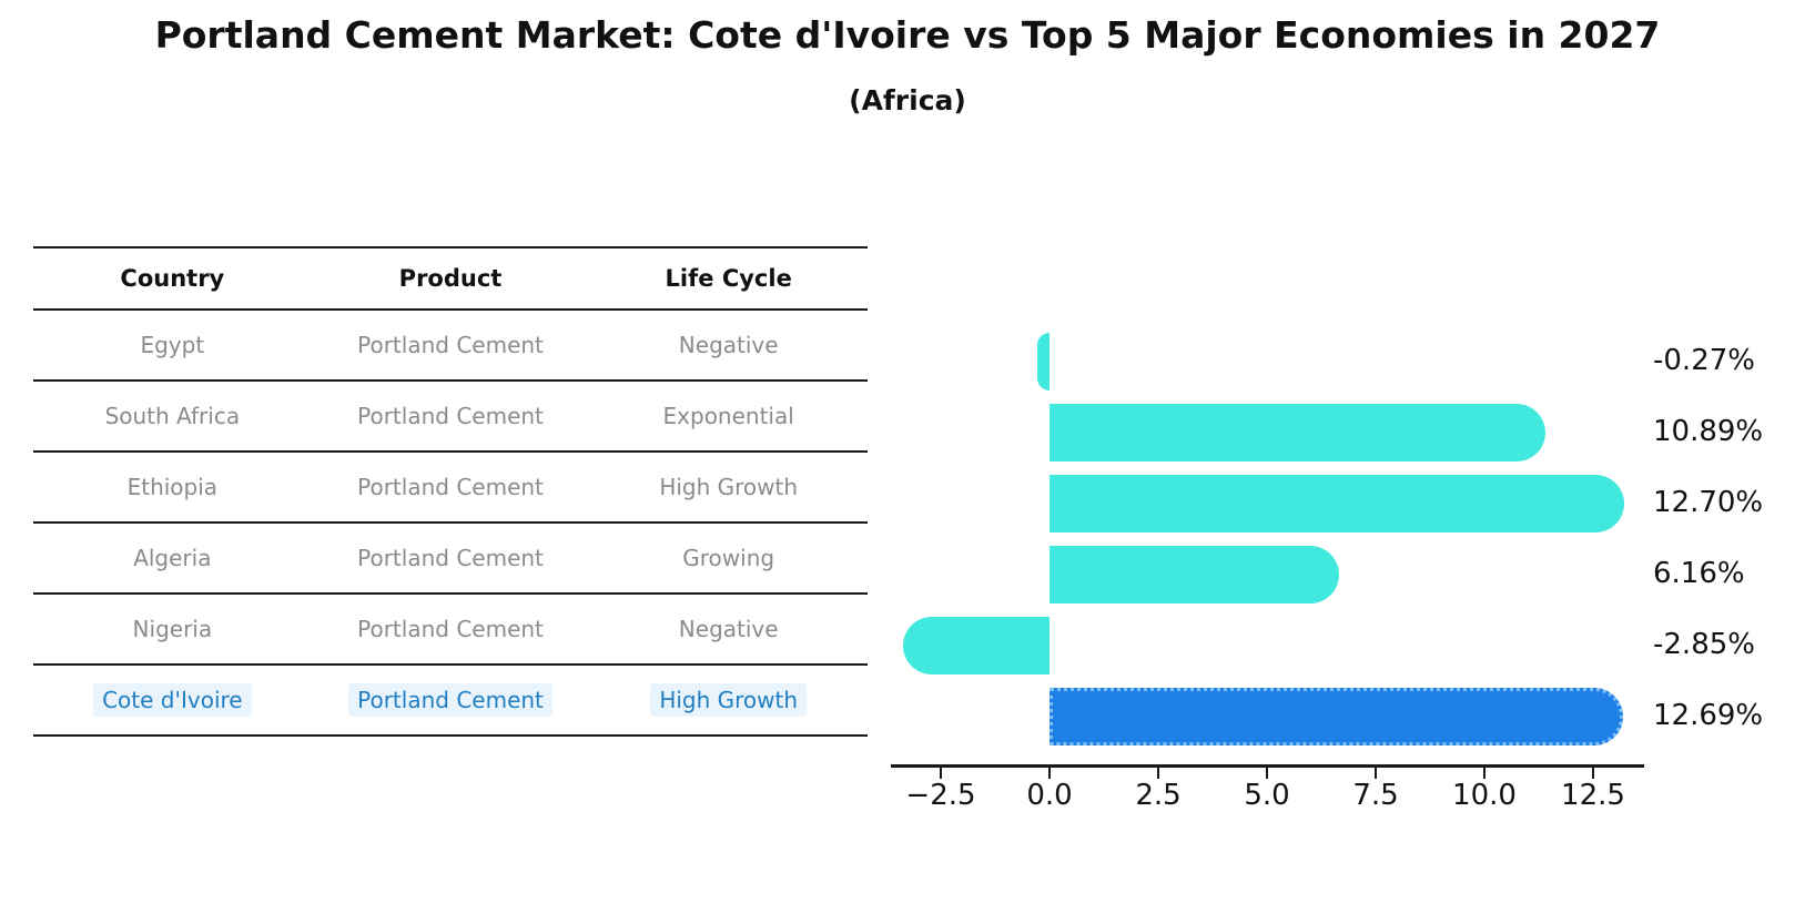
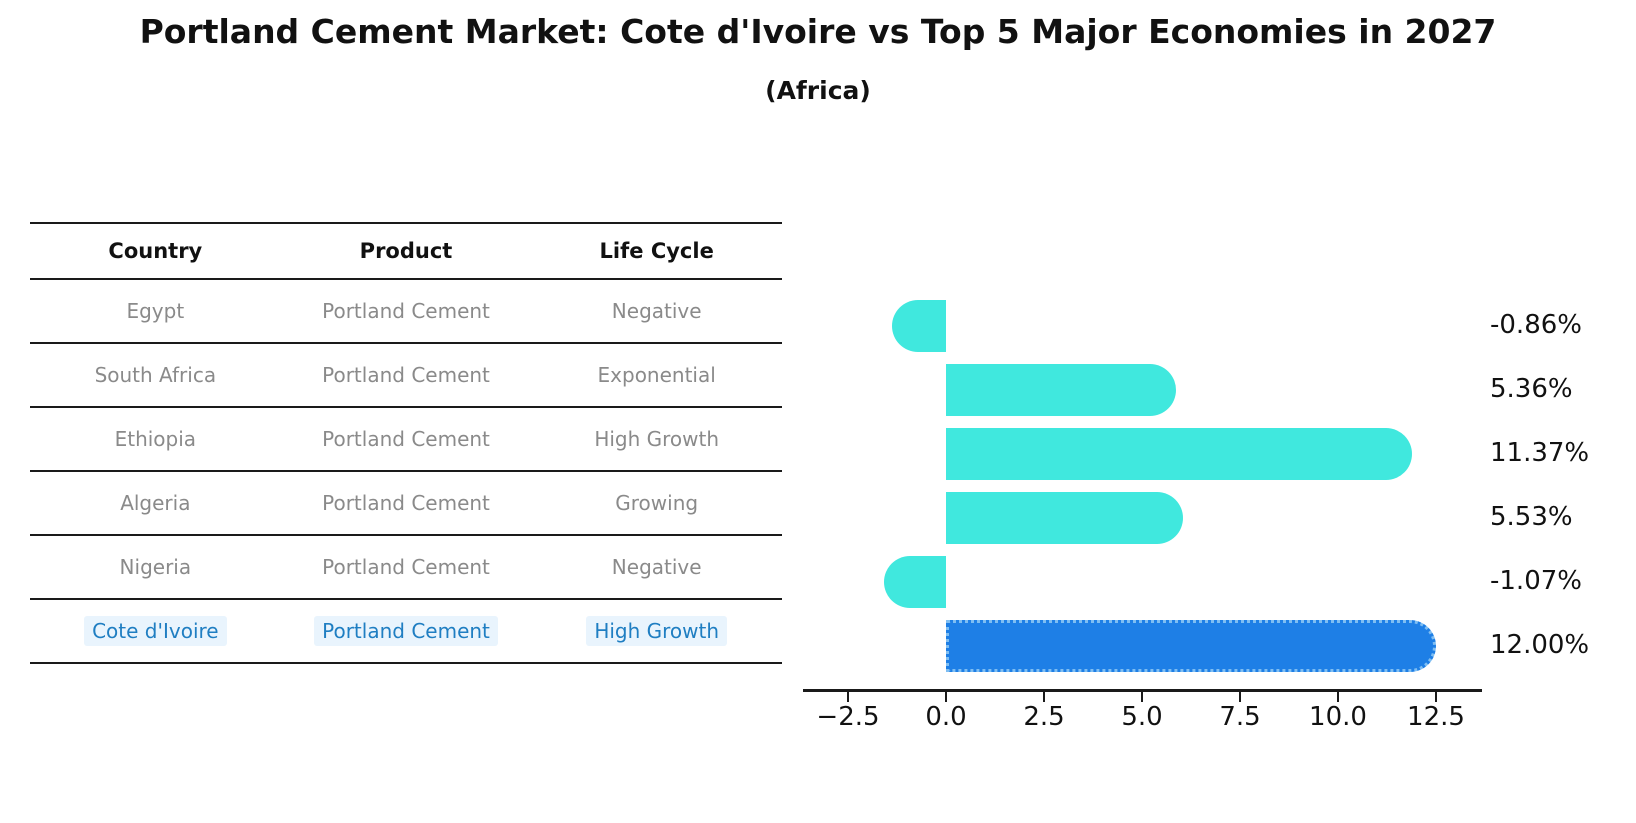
Egypt: -0.27% -> -0.86%
South Africa: 10.89% -> 5.36%
Ethiopia: 12.70% -> 11.37%
Algeria: 6.16% -> 5.53%
Nigeria: -2.85% -> -1.07%
Cote d'Ivoire: 12.69% -> 12.00%
